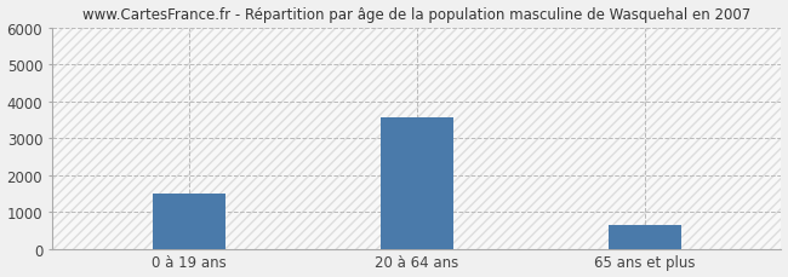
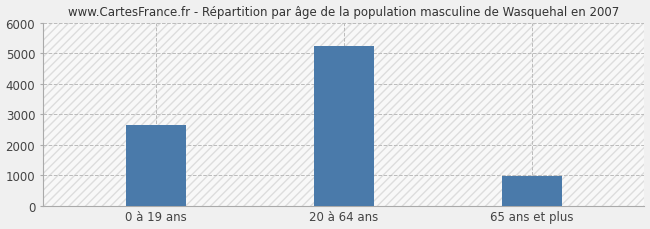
0 à 19 ans: 1500 -> 2650
20 à 64 ans: 3550 -> 5250
65 ans et plus: 650 -> 980
